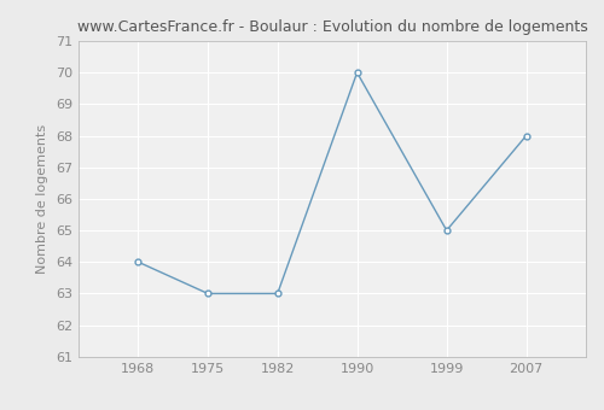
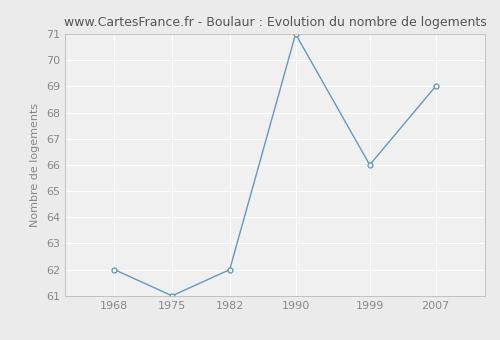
1968: 64 -> 62
1975: 63 -> 61
1982: 63 -> 62
1990: 70 -> 71
1999: 65 -> 66
2007: 68 -> 69
